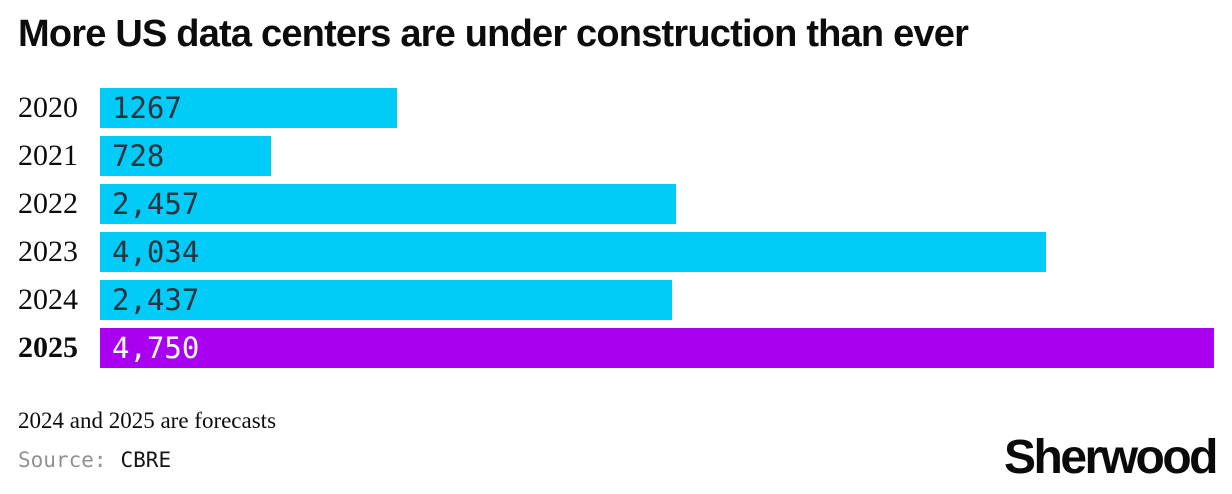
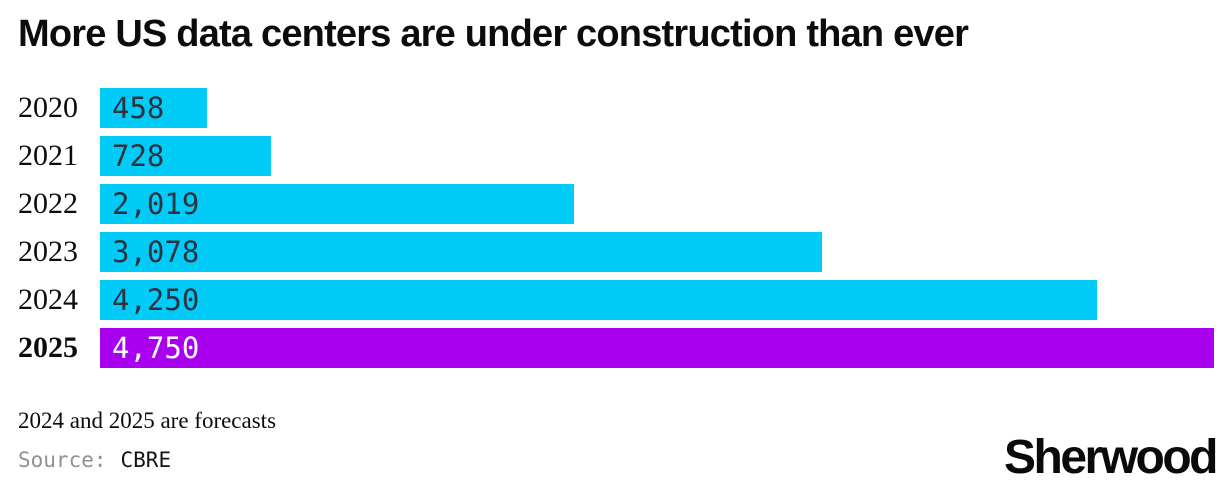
2020: 1267 -> 458
2022: 2,457 -> 2,019
2023: 4,034 -> 3,078
2024: 2,437 -> 4,250
